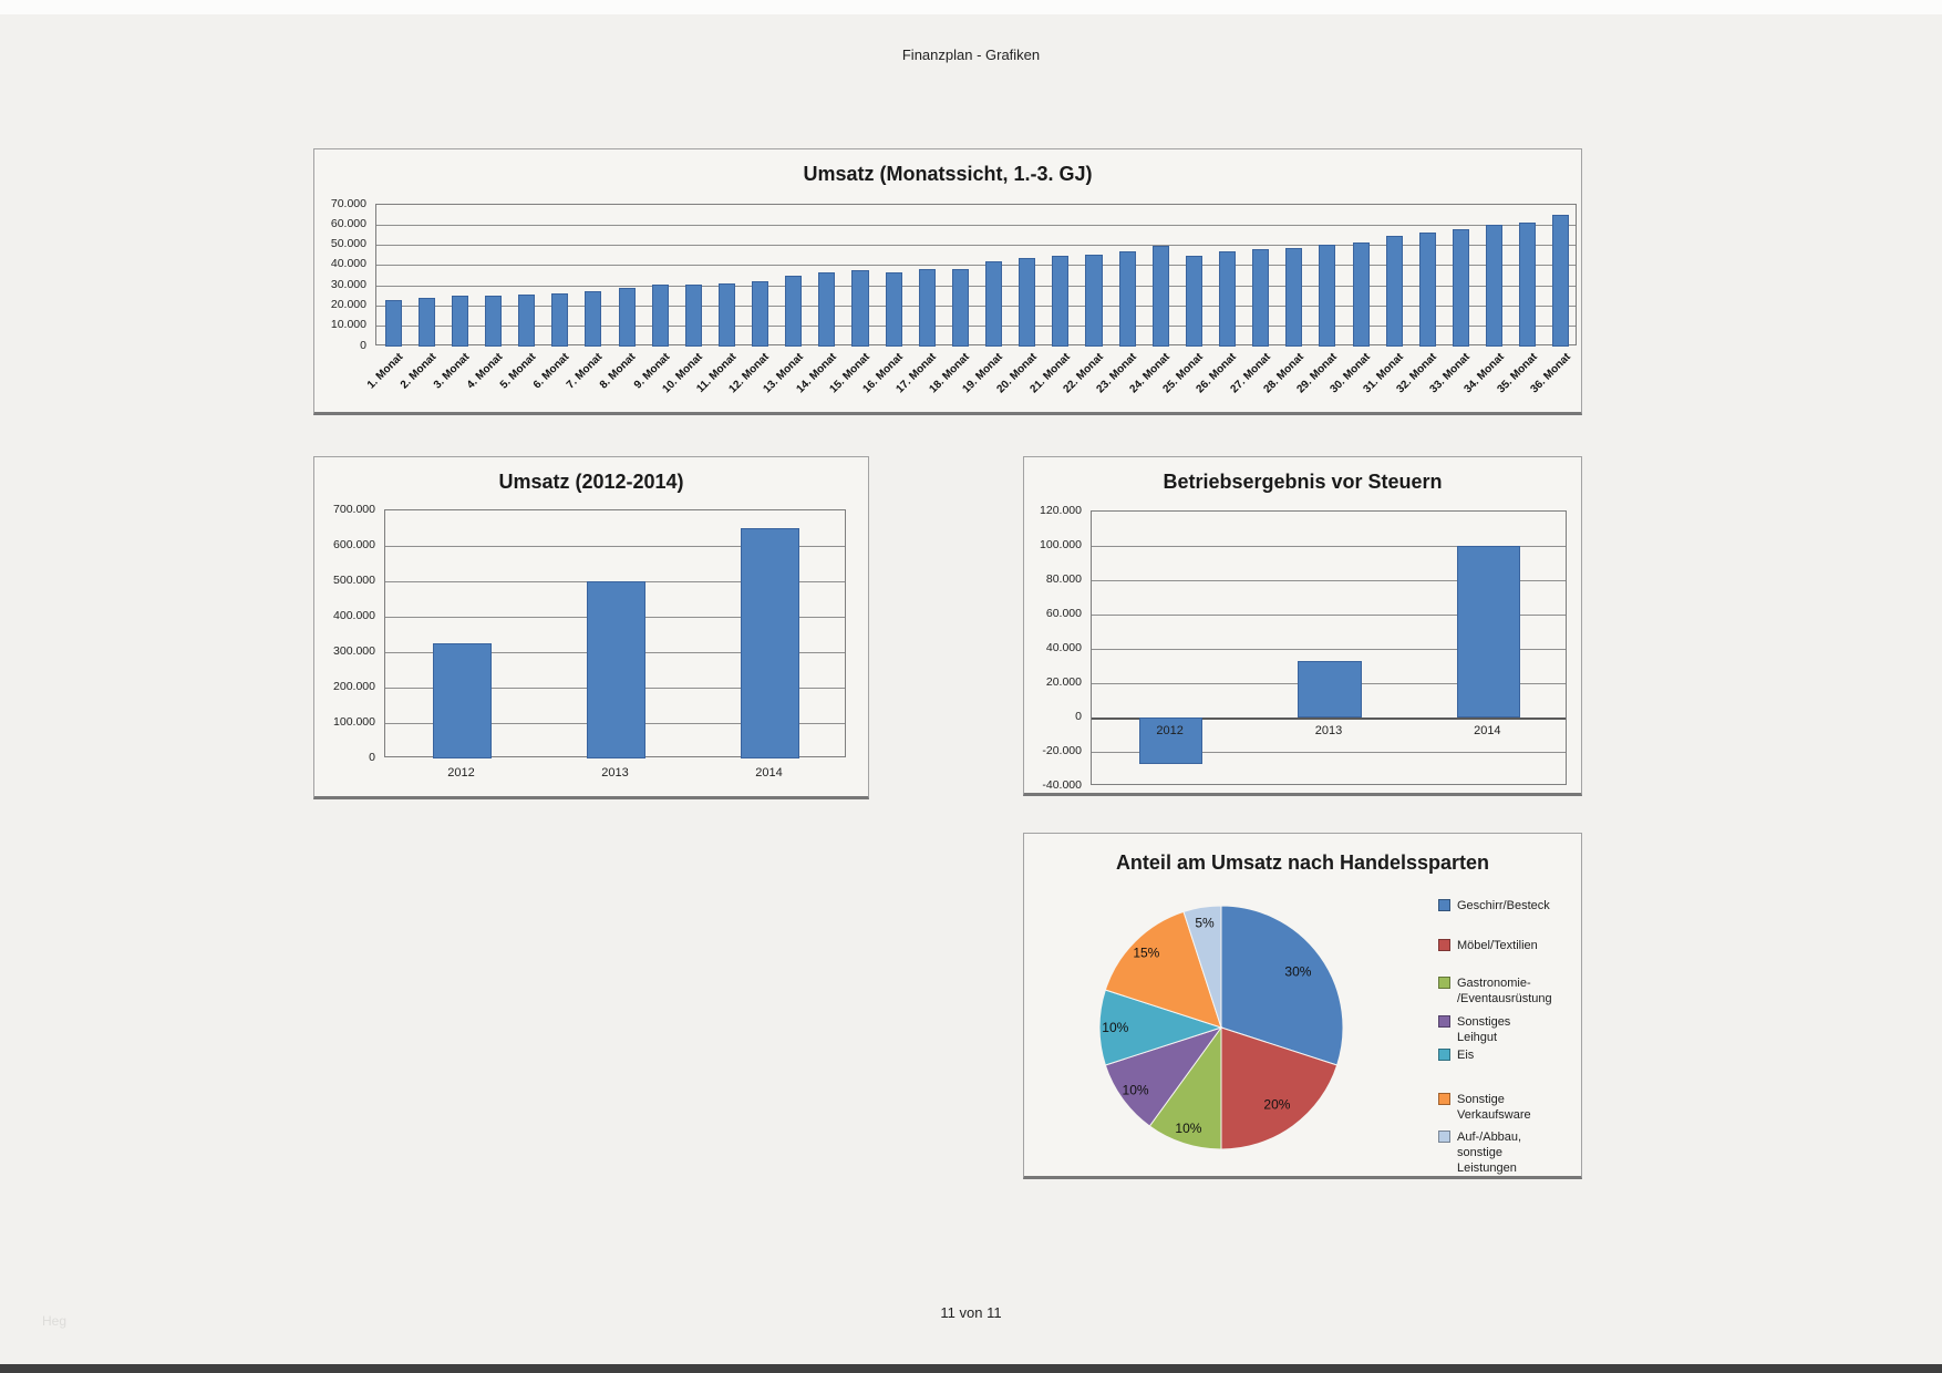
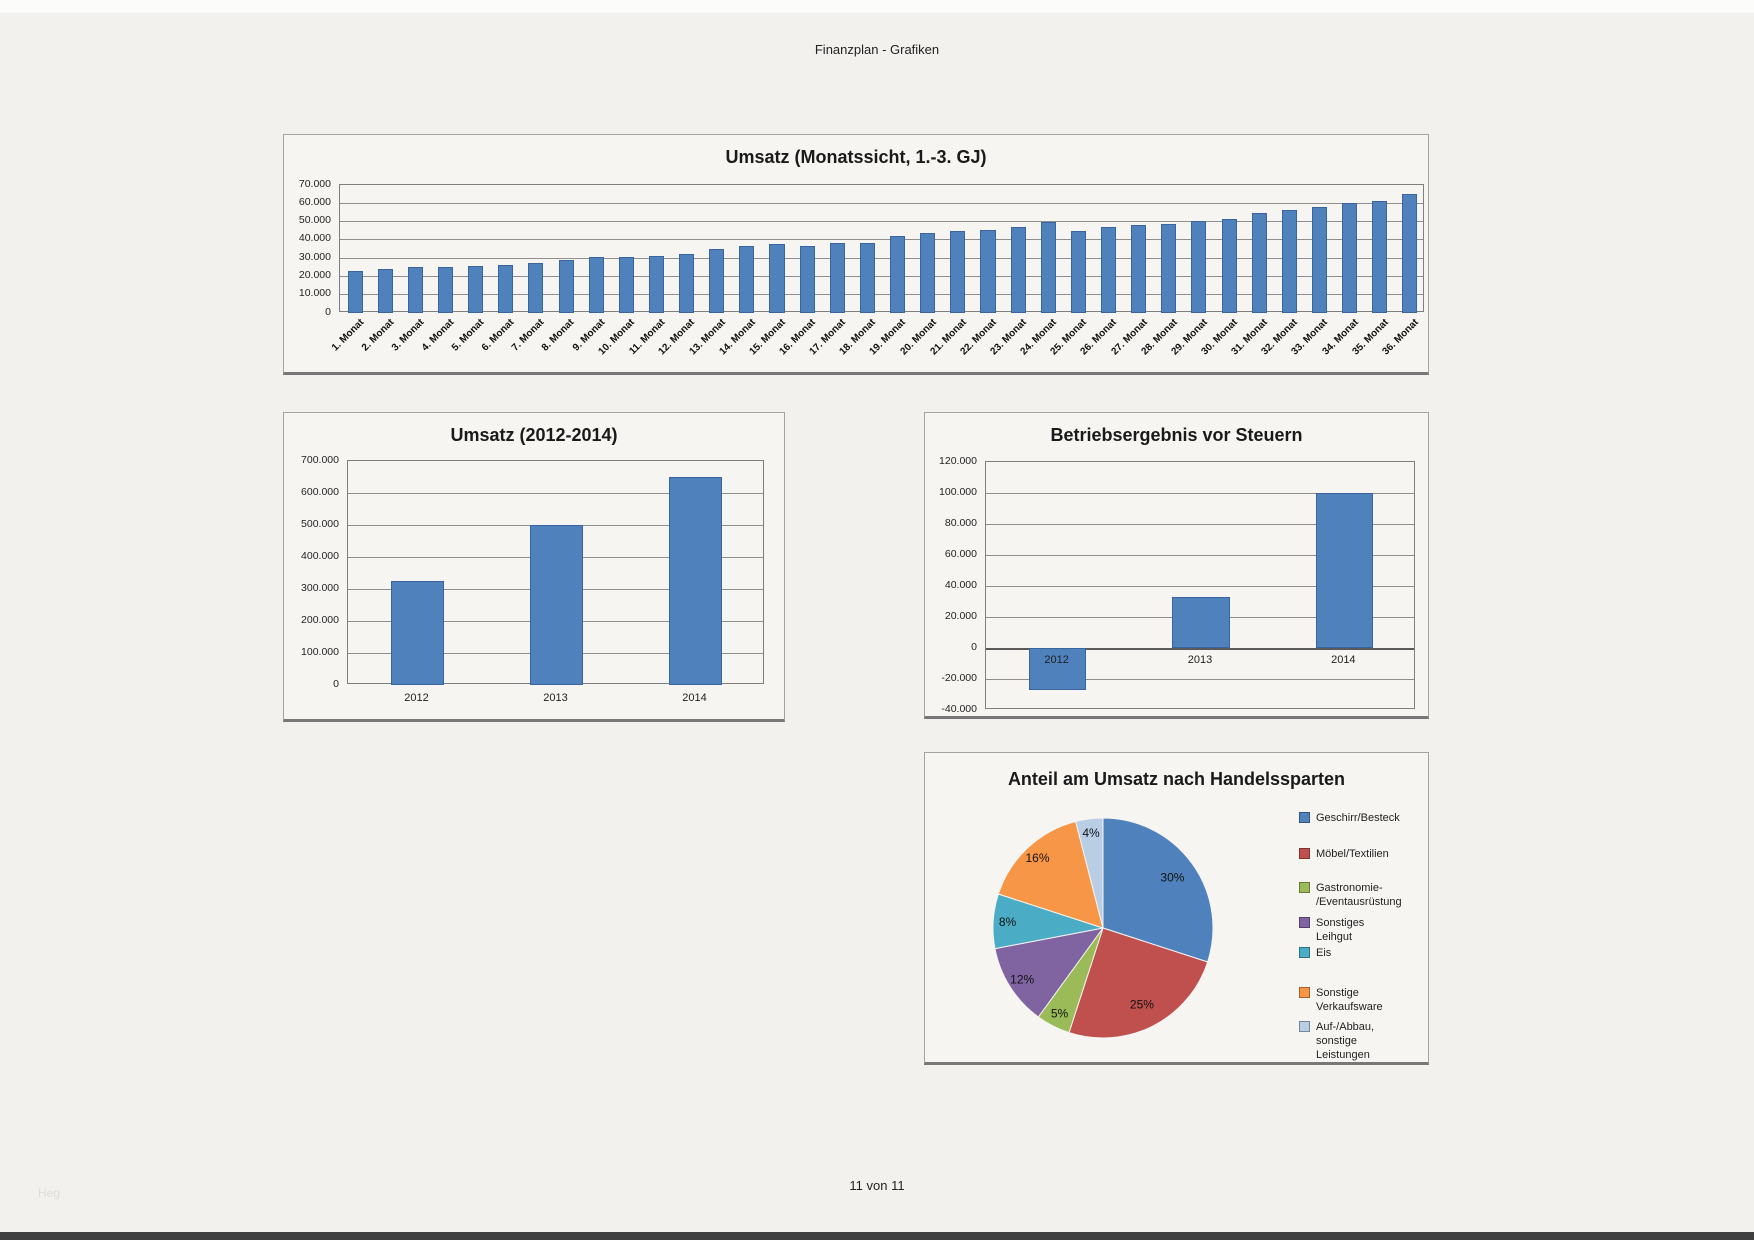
Anteil am Umsatz nach Handelssparten/Möbel/Textilien: 20% -> 25%
Anteil am Umsatz nach Handelssparten/Gastronomie-/Eventausrüstung: 10% -> 5%
Anteil am Umsatz nach Handelssparten/Sonstiges Leihgut: 10% -> 12%
Anteil am Umsatz nach Handelssparten/Eis: 10% -> 8%
Anteil am Umsatz nach Handelssparten/Sonstige Verkaufsware: 15% -> 16%
Anteil am Umsatz nach Handelssparten/Auf-/Abbau, sonstige Leistungen: 5% -> 4%
